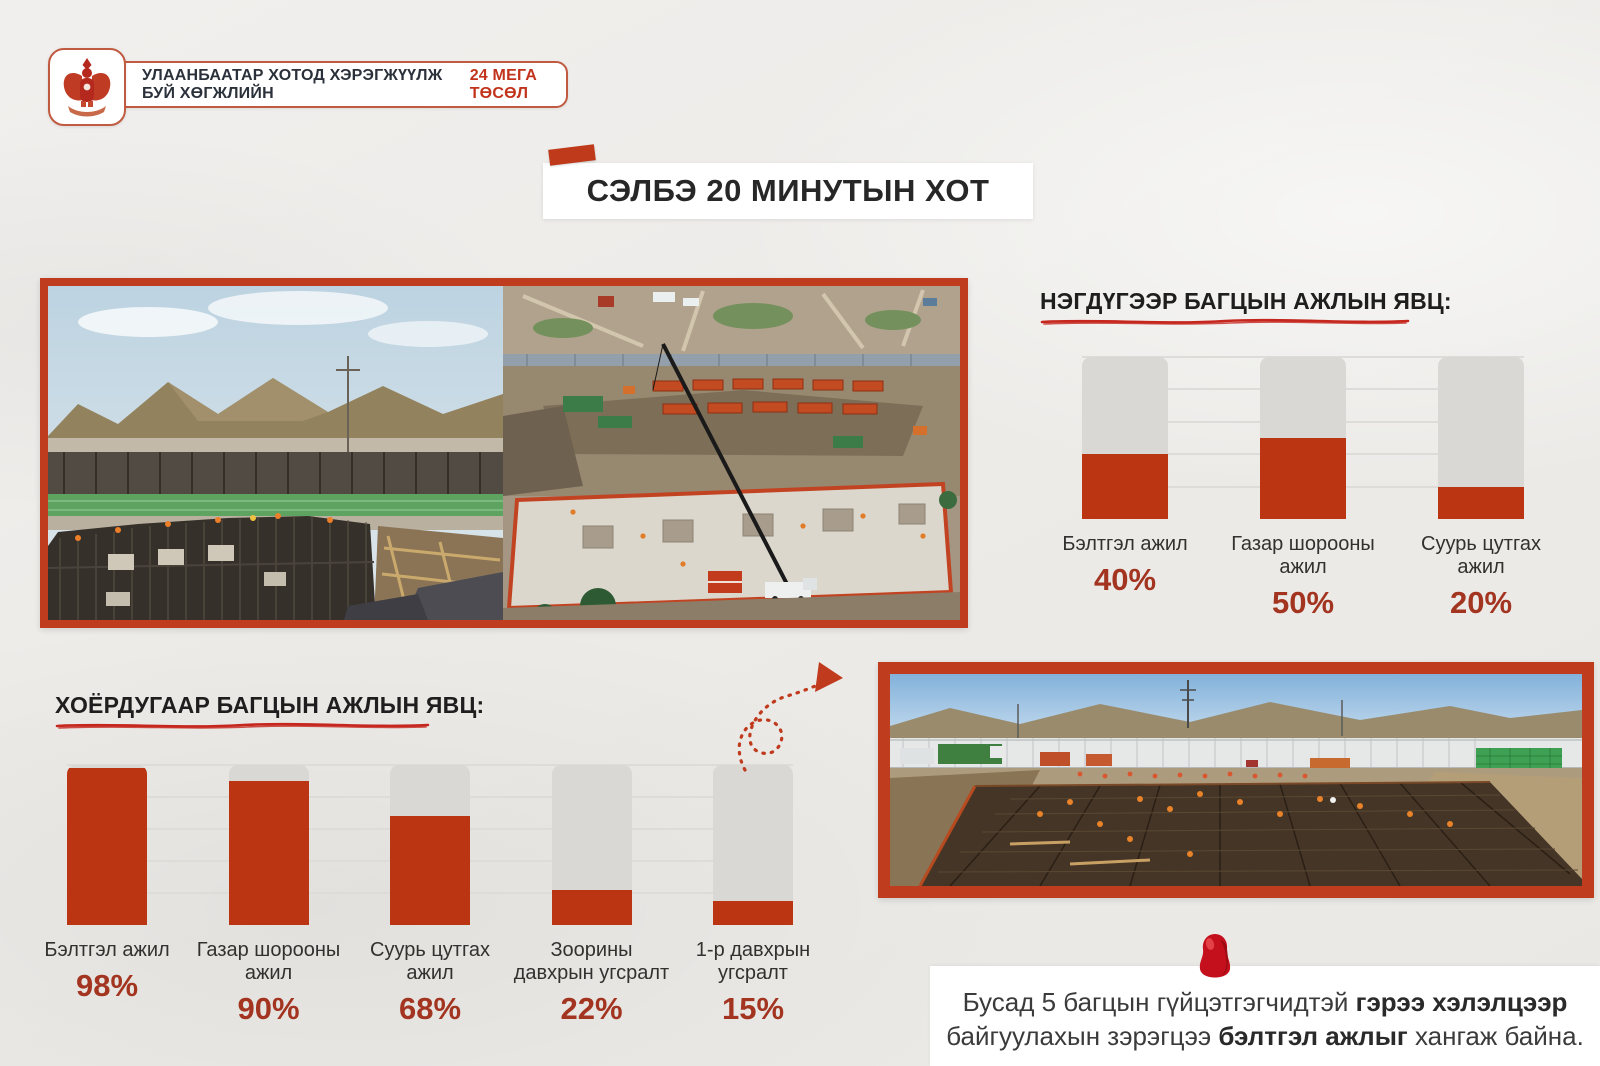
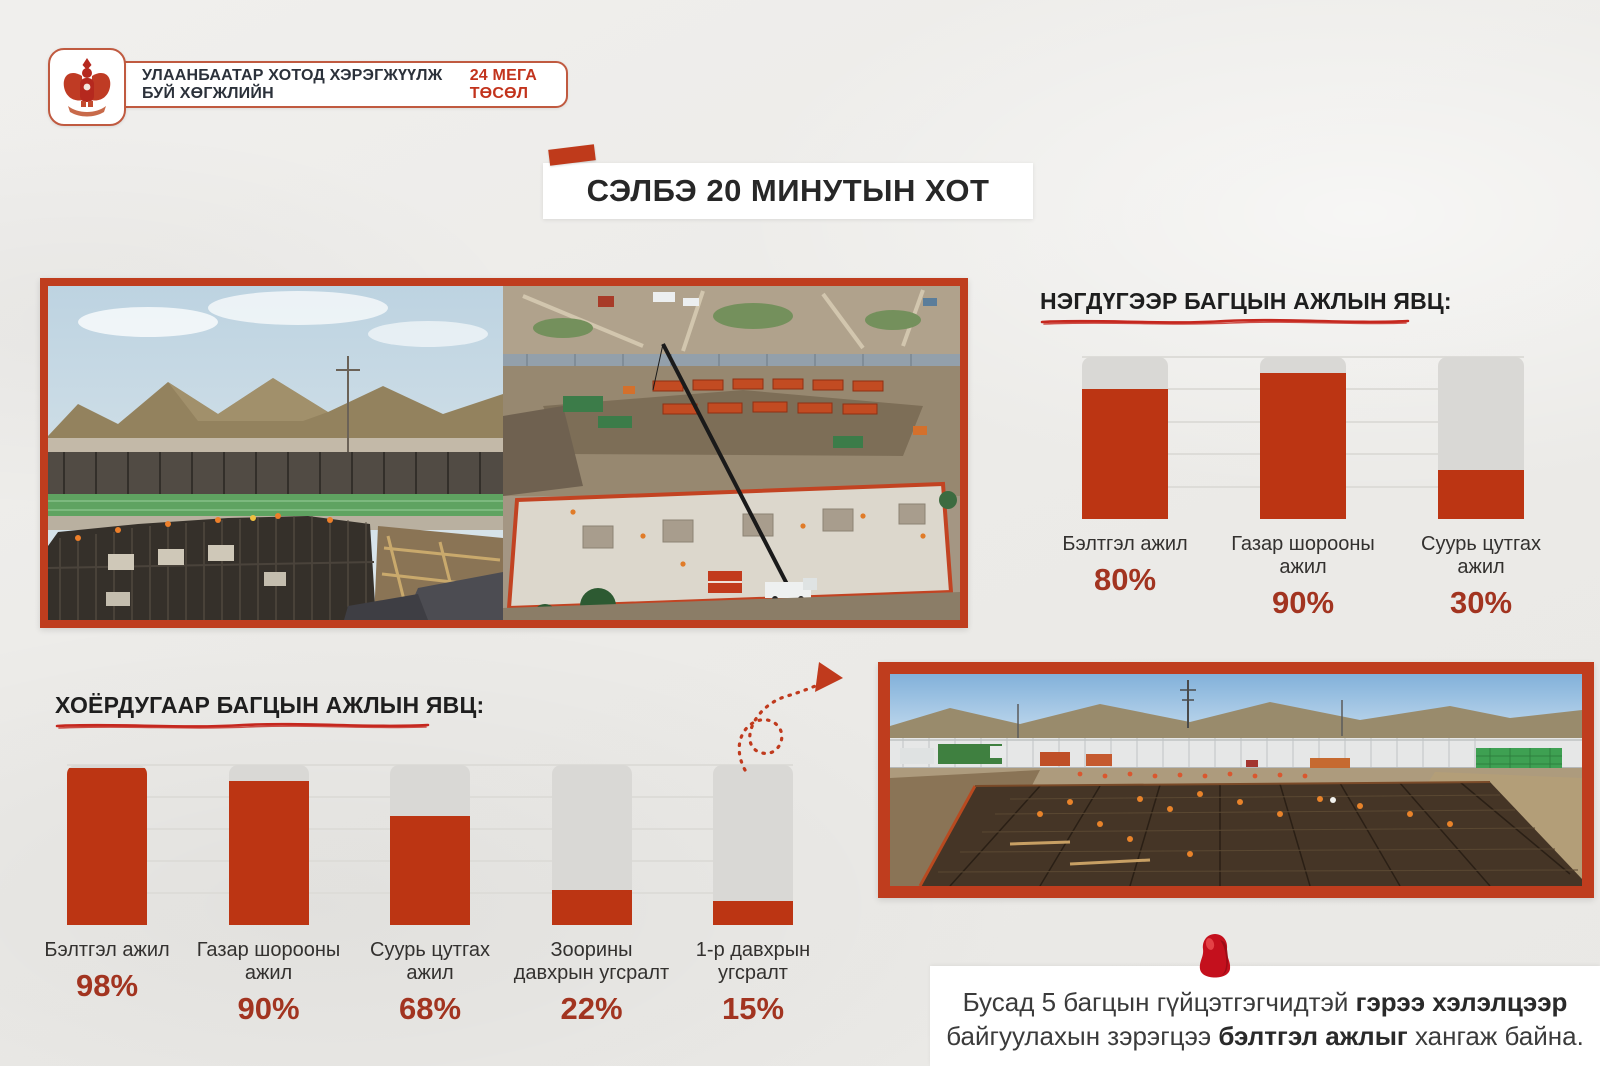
НЭГДҮГЭЭР БАГЦЫН АЖЛЫН ЯВЦ:/Бэлтгэл ажил: 40% -> 80%
НЭГДҮГЭЭР БАГЦЫН АЖЛЫН ЯВЦ:/Газар шорооны ажил: 50% -> 90%
НЭГДҮГЭЭР БАГЦЫН АЖЛЫН ЯВЦ:/Суурь цутгах ажил: 20% -> 30%
